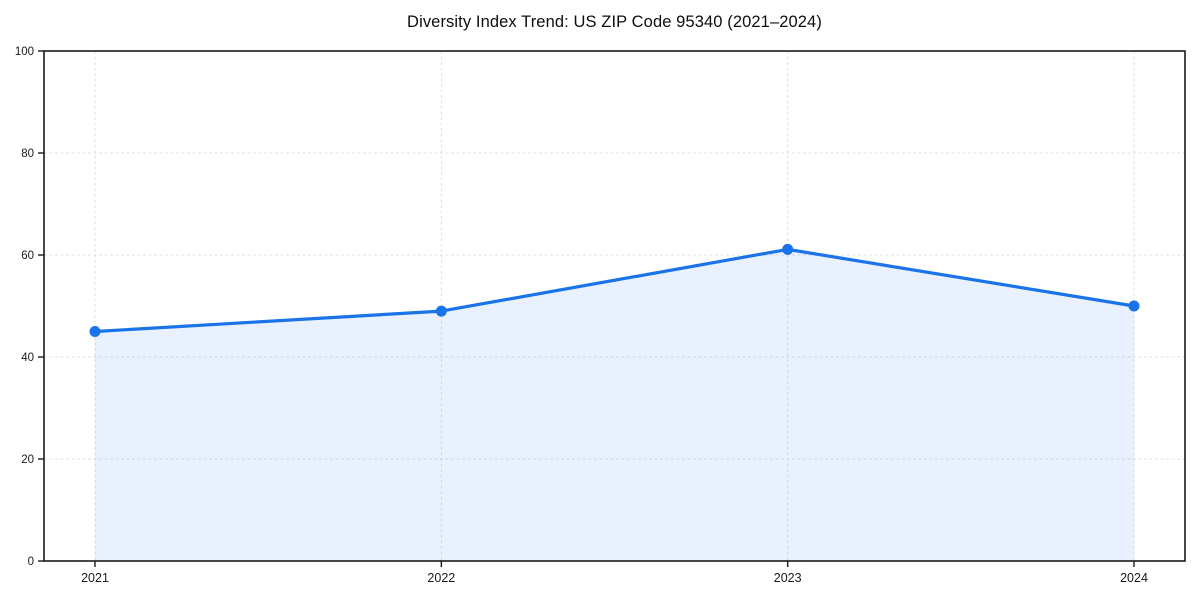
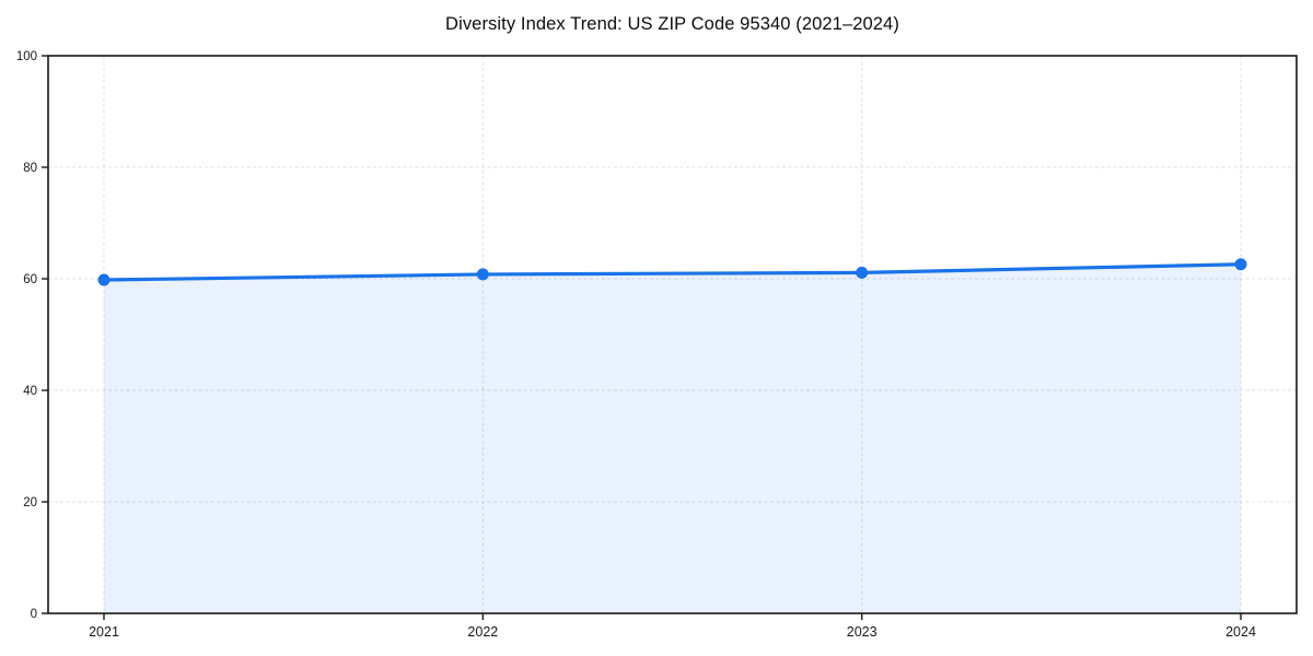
2021: 45 -> 60
2022: 49 -> 61
2024: 50 -> 63
